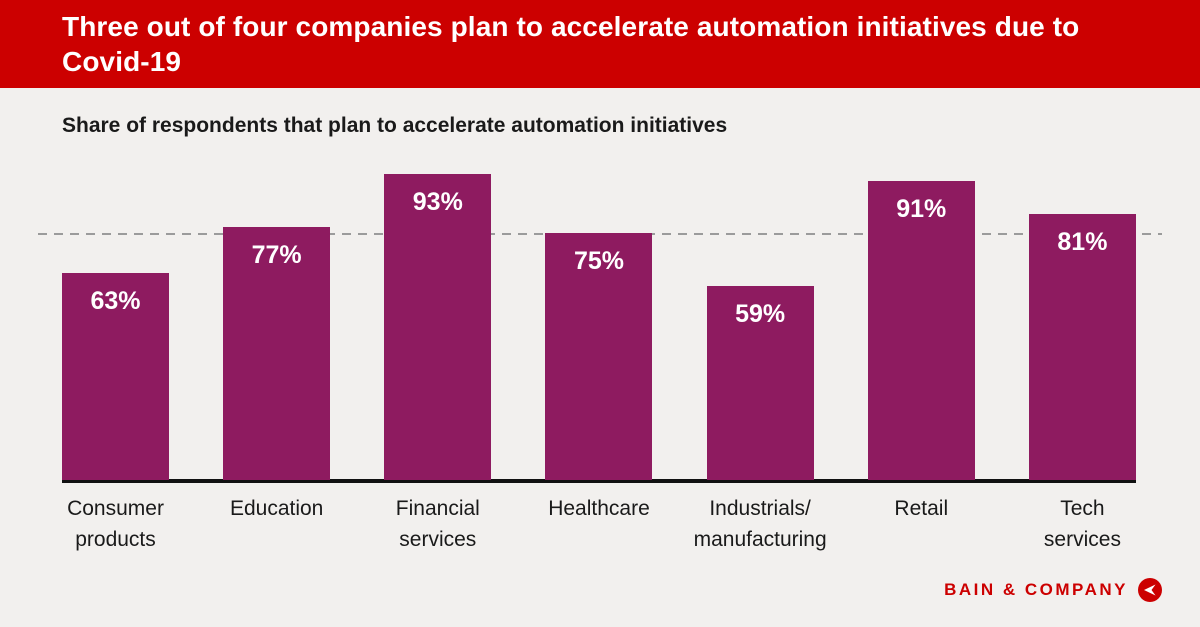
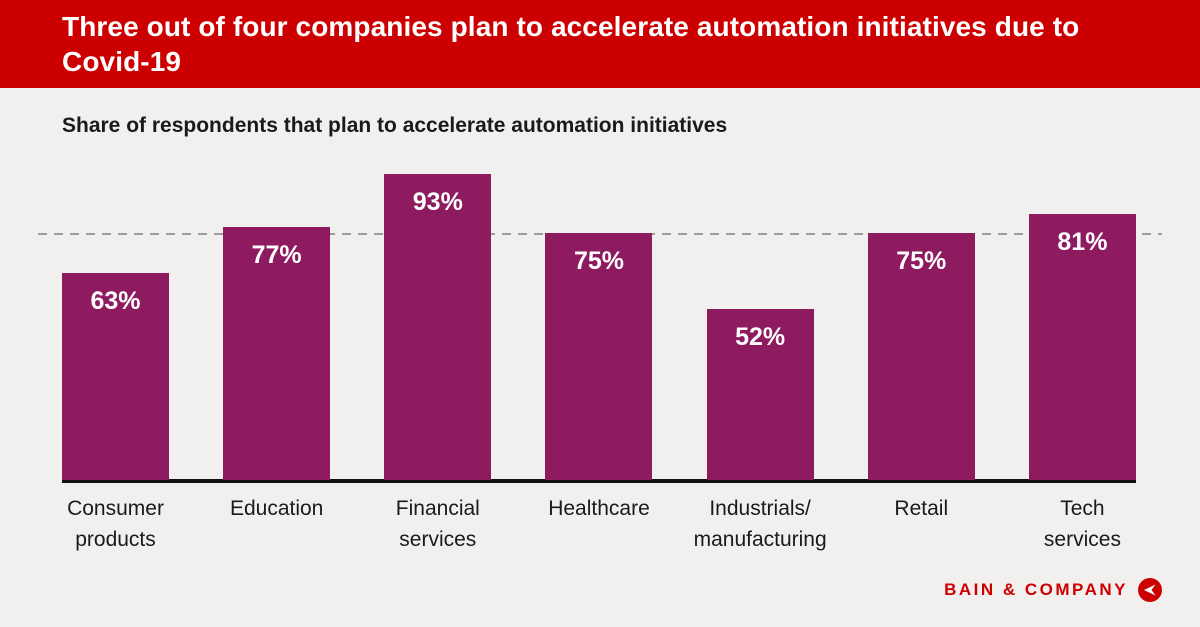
Industrials/ manufacturing: 59% -> 52%
Retail: 91% -> 75%
